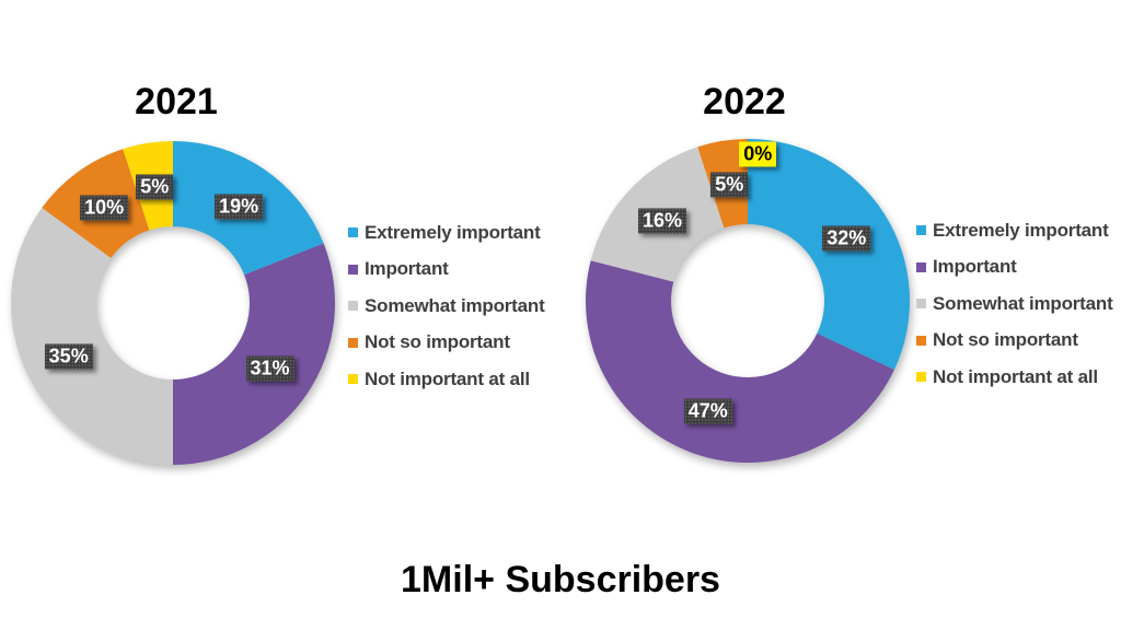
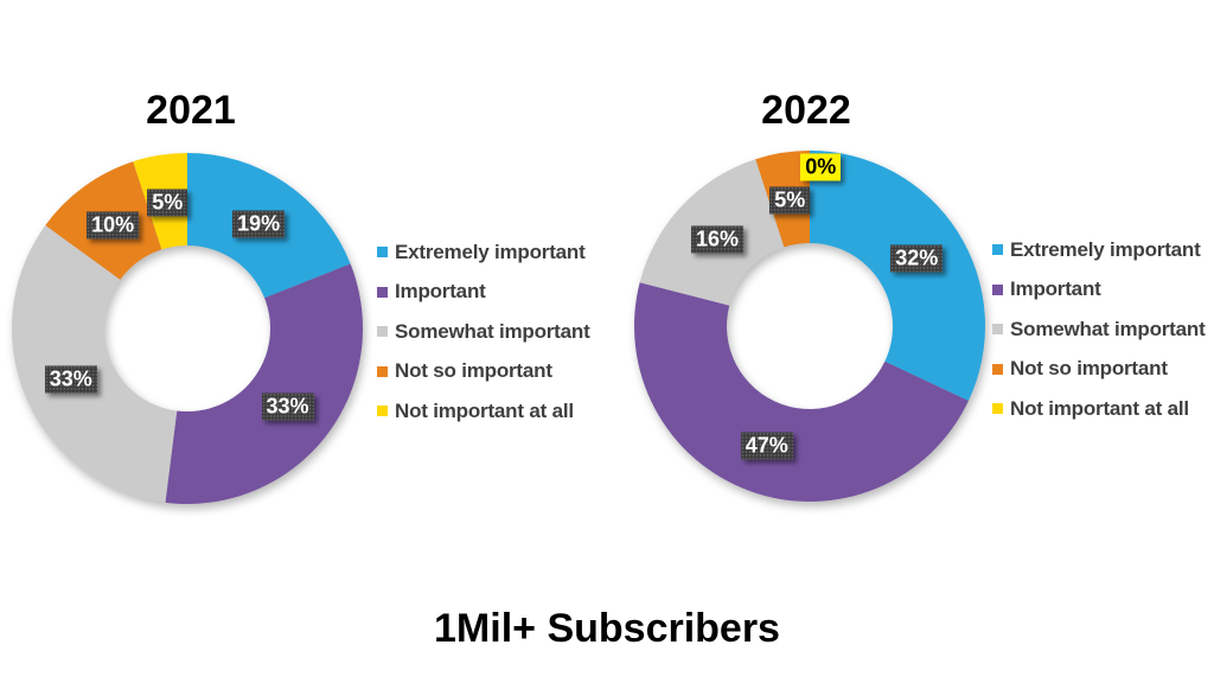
2021/Important: 31% -> 33%
2021/Somewhat important: 35% -> 33%
